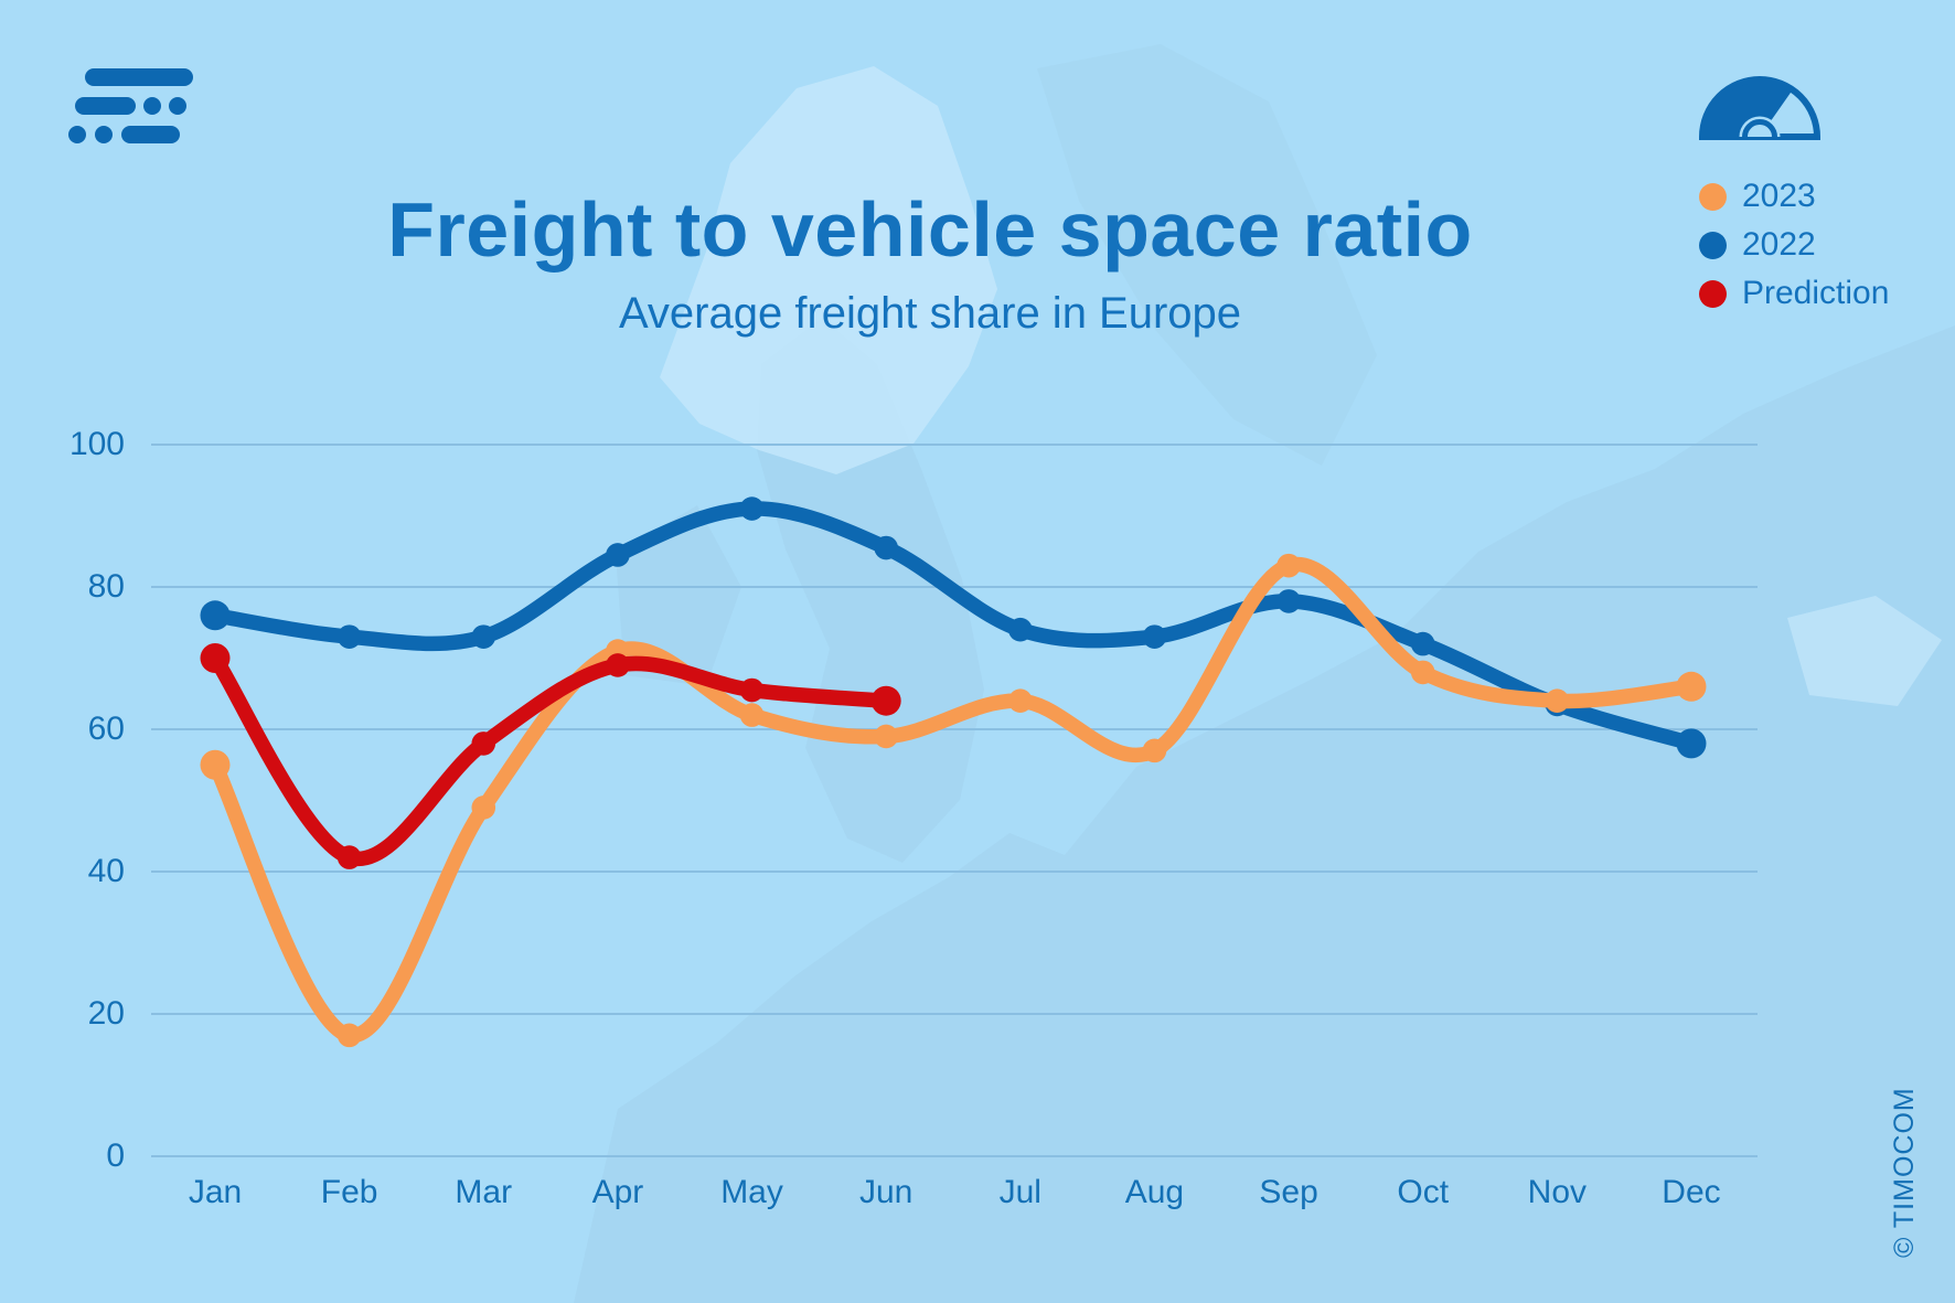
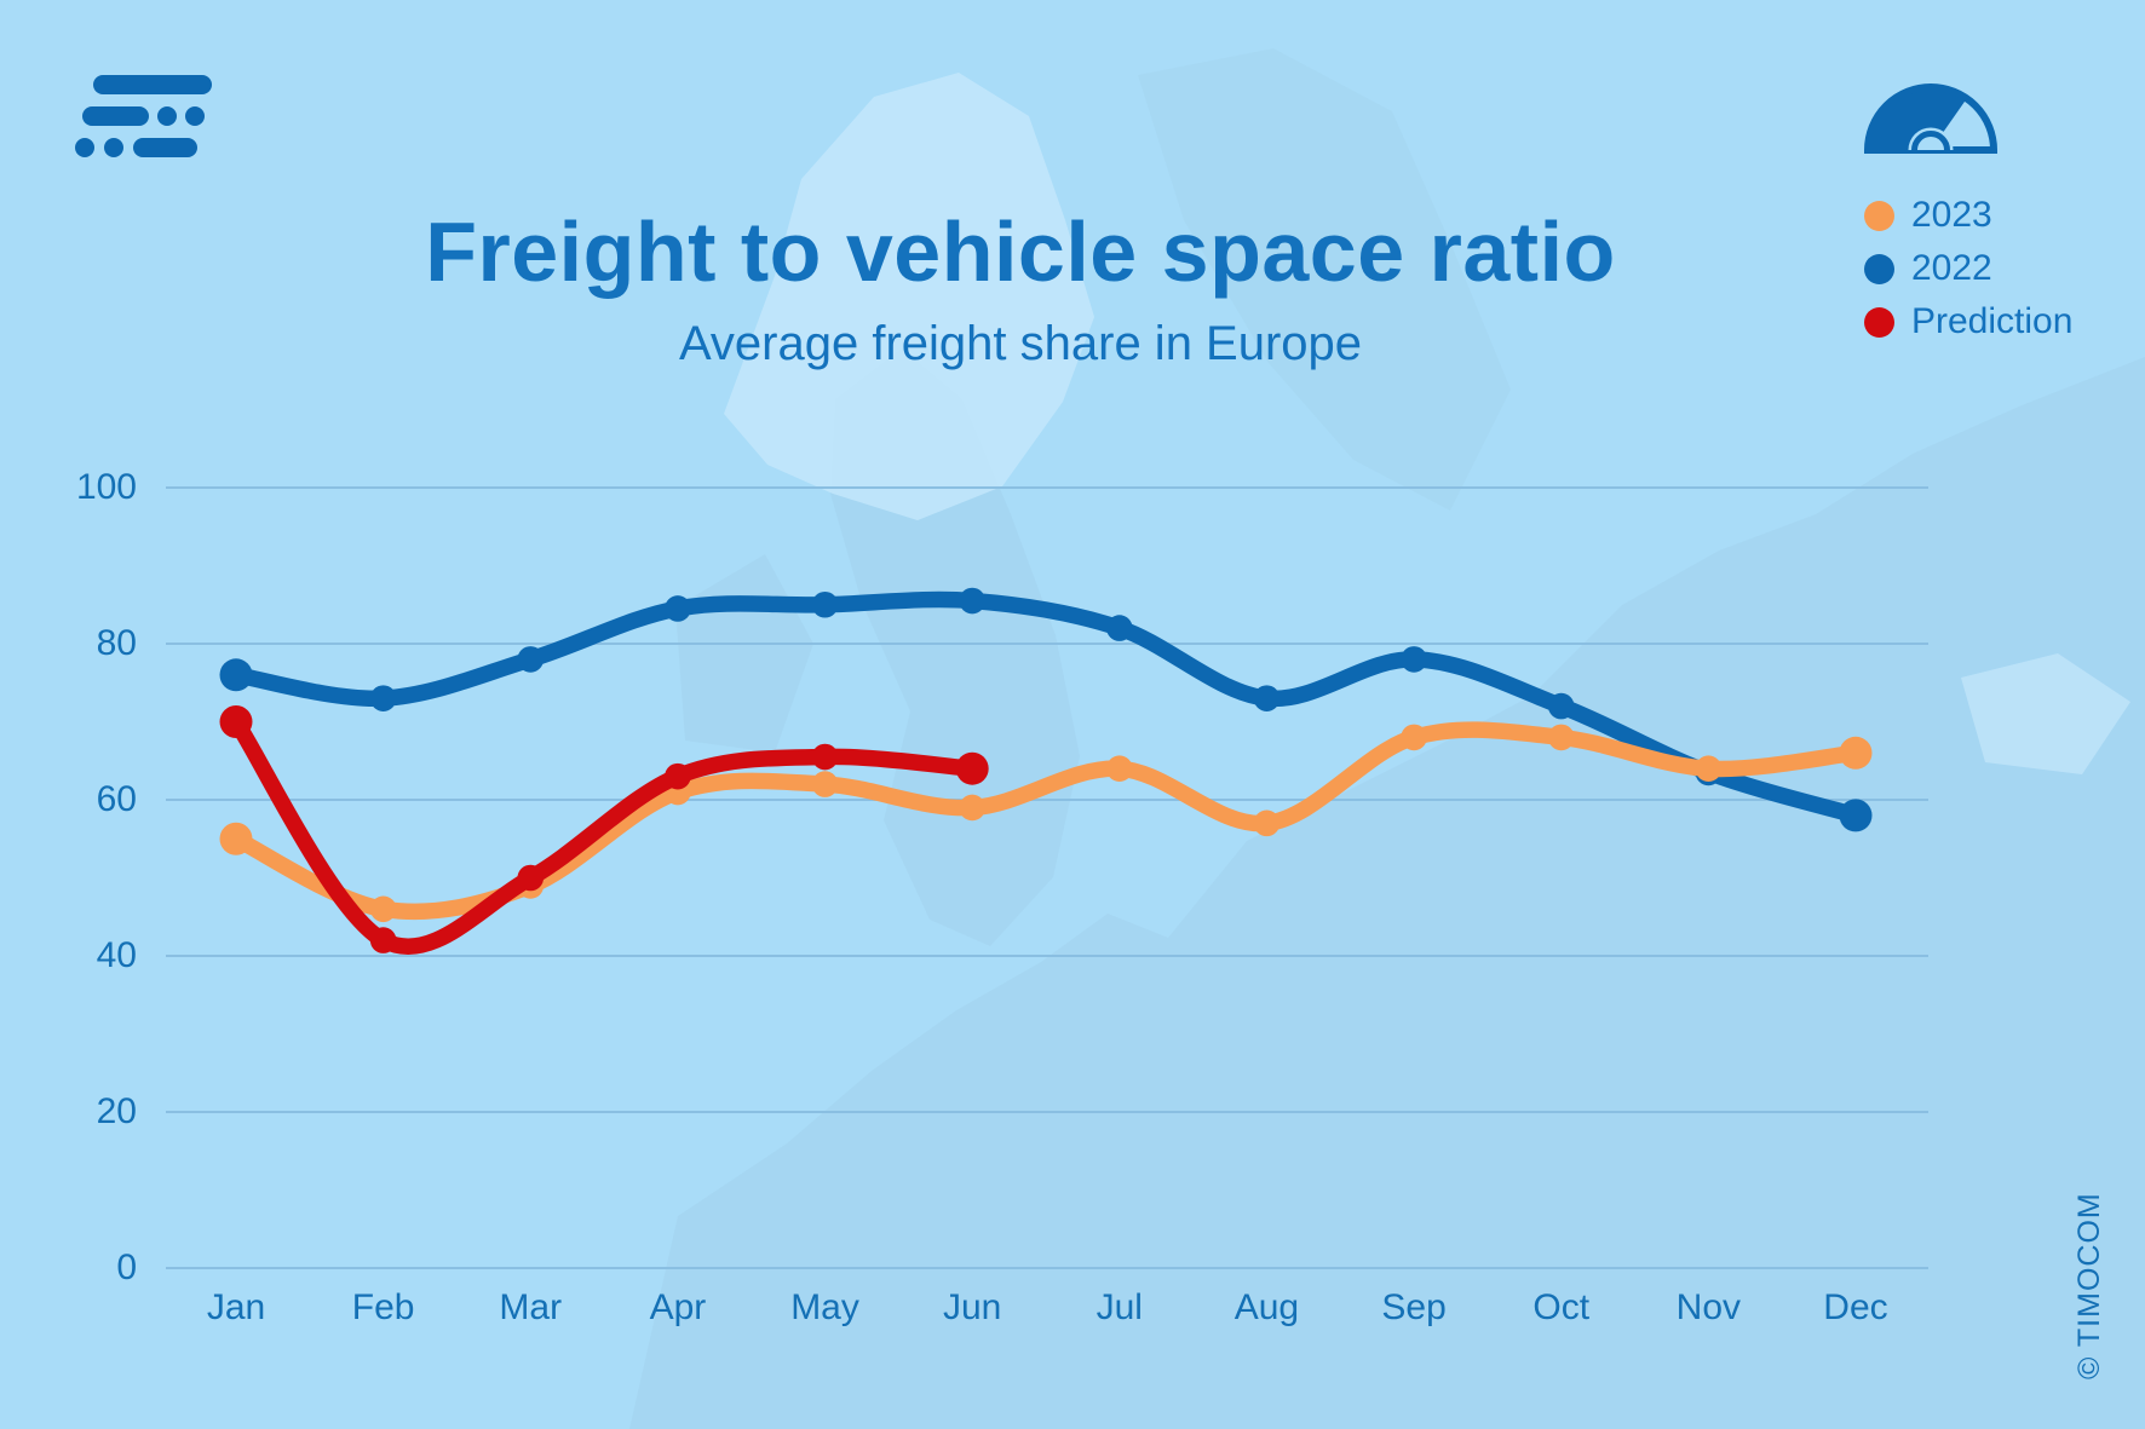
2023/Feb: 17 -> 46
2022/Mar: 73 -> 78
Prediction/Mar: 58 -> 50
2023/Apr: 71 -> 61
Prediction/Apr: 69 -> 63
2022/May: 91 -> 85
2022/Jul: 74 -> 82
2023/Sep: 83 -> 68
